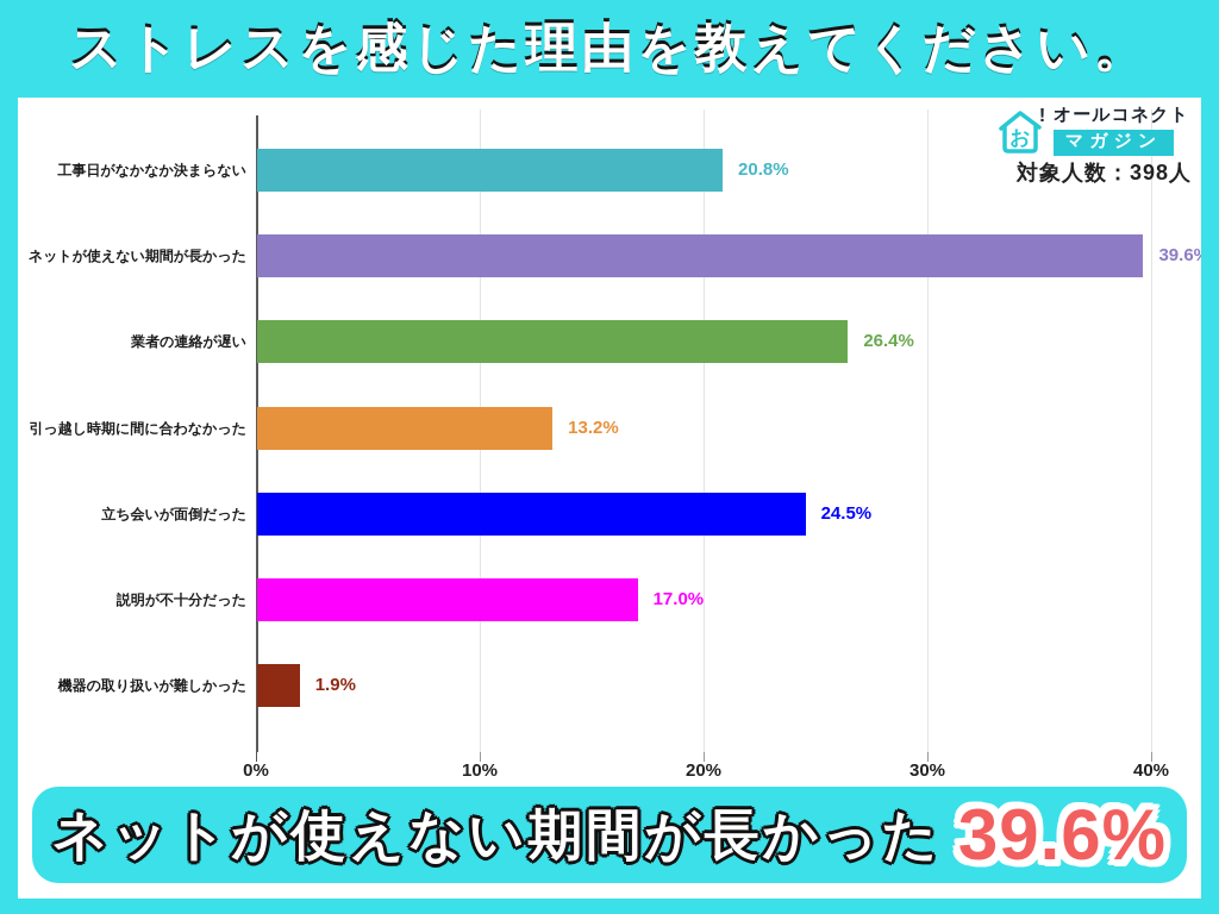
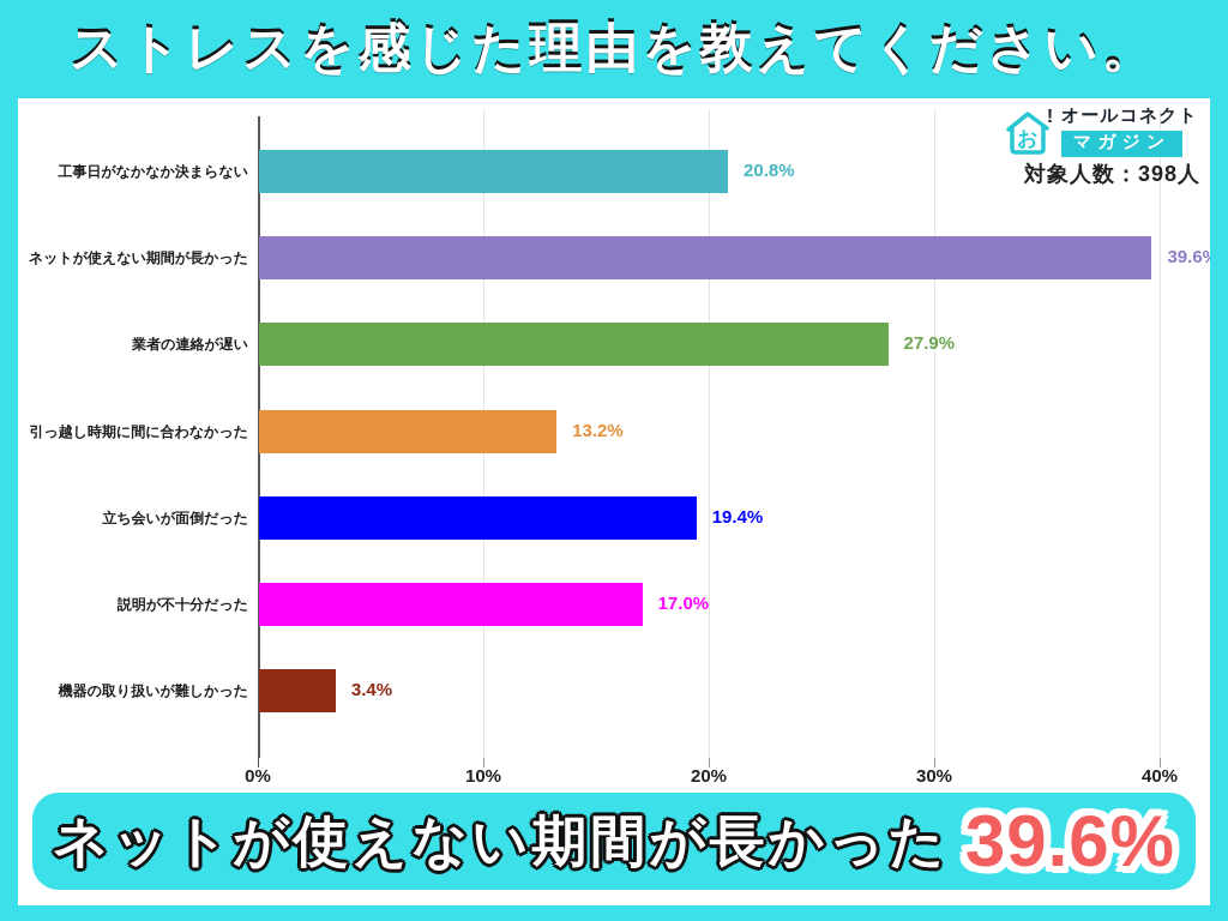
業者の連絡が遅い: 26.4% -> 27.9%
立ち会いが面倒だった: 24.5% -> 19.4%
機器の取り扱いが難しかった: 1.9% -> 3.4%
